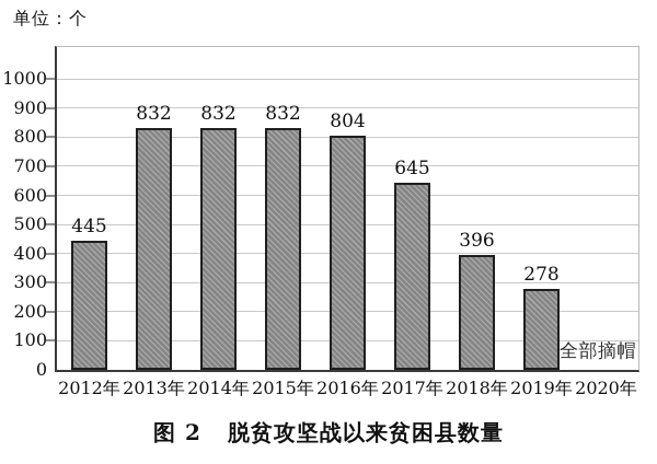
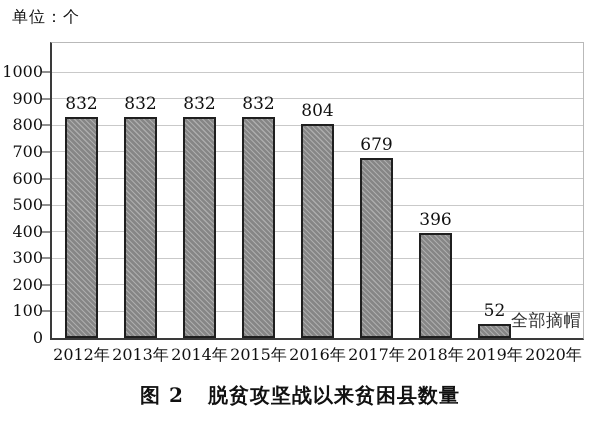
2012年: 445 -> 832
2017年: 645 -> 679
2019年: 278 -> 52
